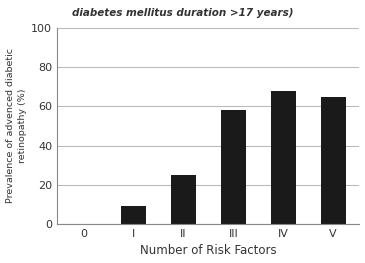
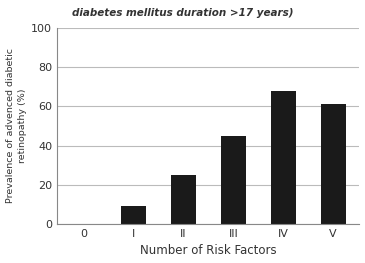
III: 58 -> 45
V: 65 -> 61
